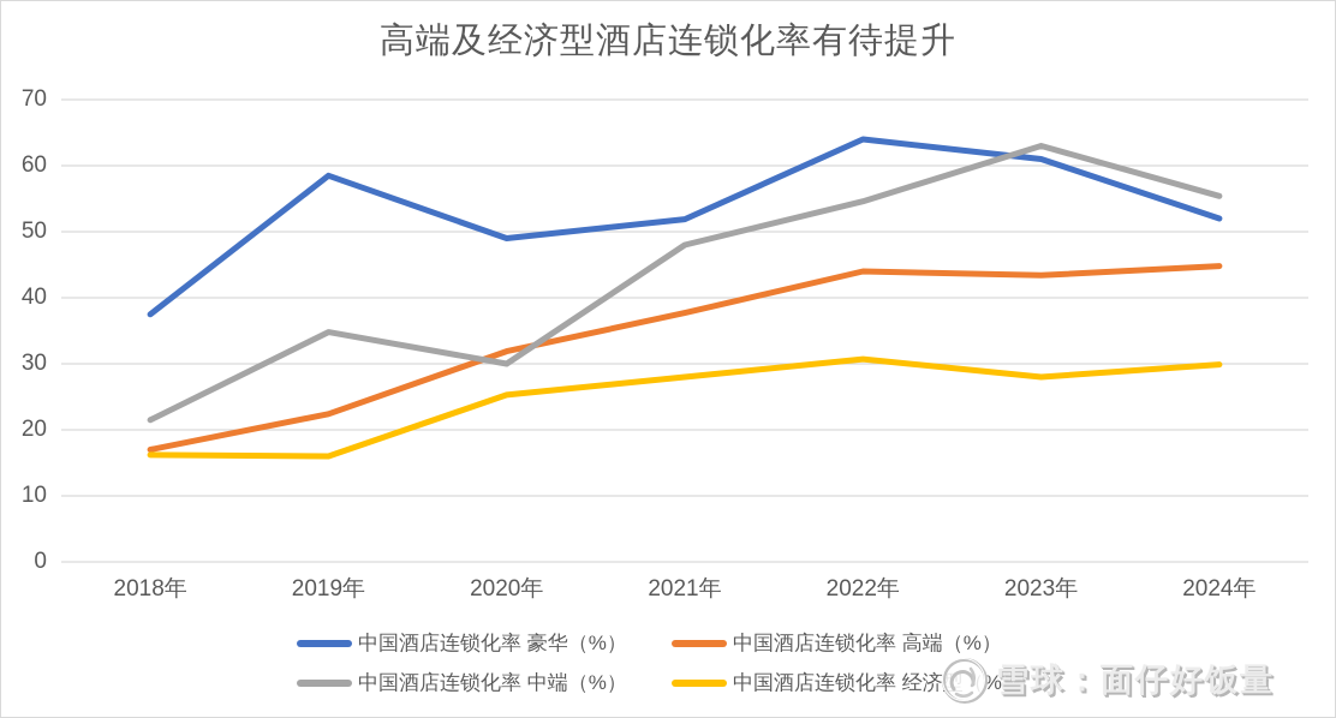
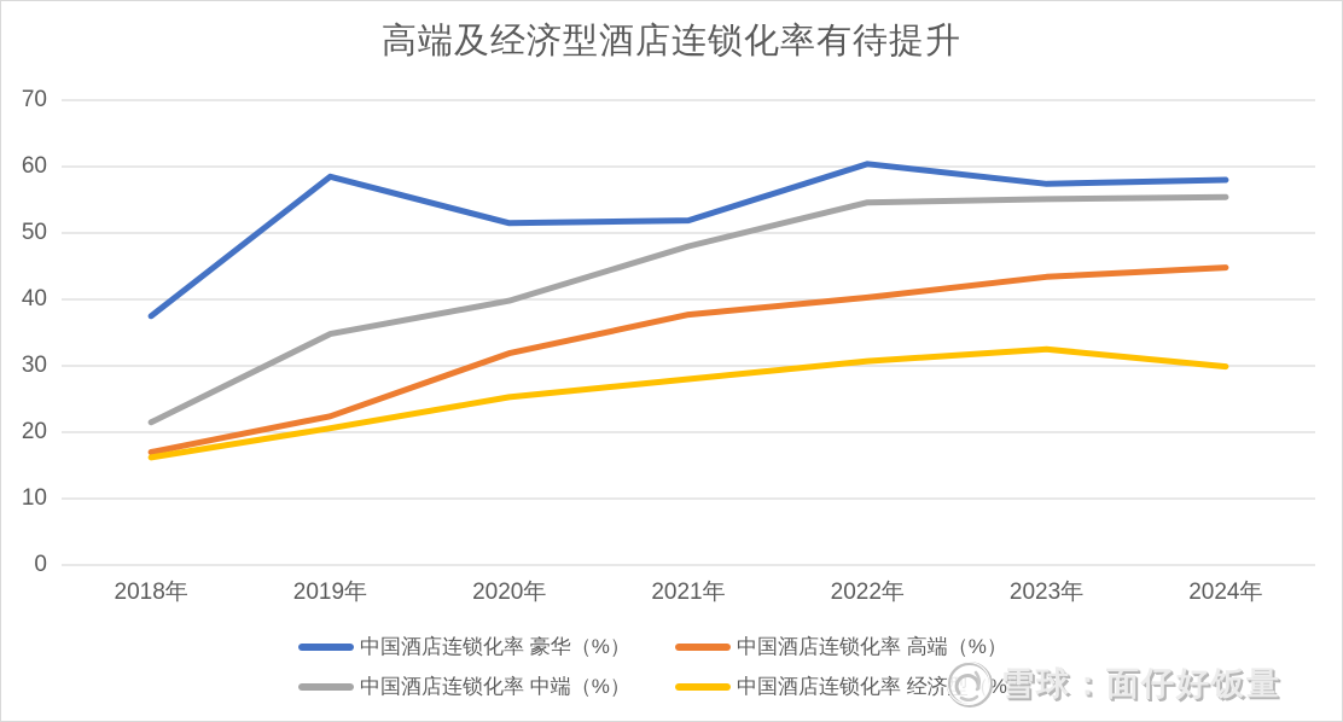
中国酒店连锁化率 经济型（%）/2019年: 16 -> 21
中国酒店连锁化率 豪华（%）/2020年: 49 -> 52
中国酒店连锁化率 中端（%）/2020年: 30 -> 40
中国酒店连锁化率 豪华（%）/2022年: 64 -> 60
中国酒店连锁化率 高端（%）/2022年: 44 -> 40
中国酒店连锁化率 豪华（%）/2023年: 61 -> 57
中国酒店连锁化率 中端（%）/2023年: 63 -> 55
中国酒店连锁化率 经济型（%）/2023年: 28 -> 32
中国酒店连锁化率 豪华（%）/2024年: 52 -> 58
